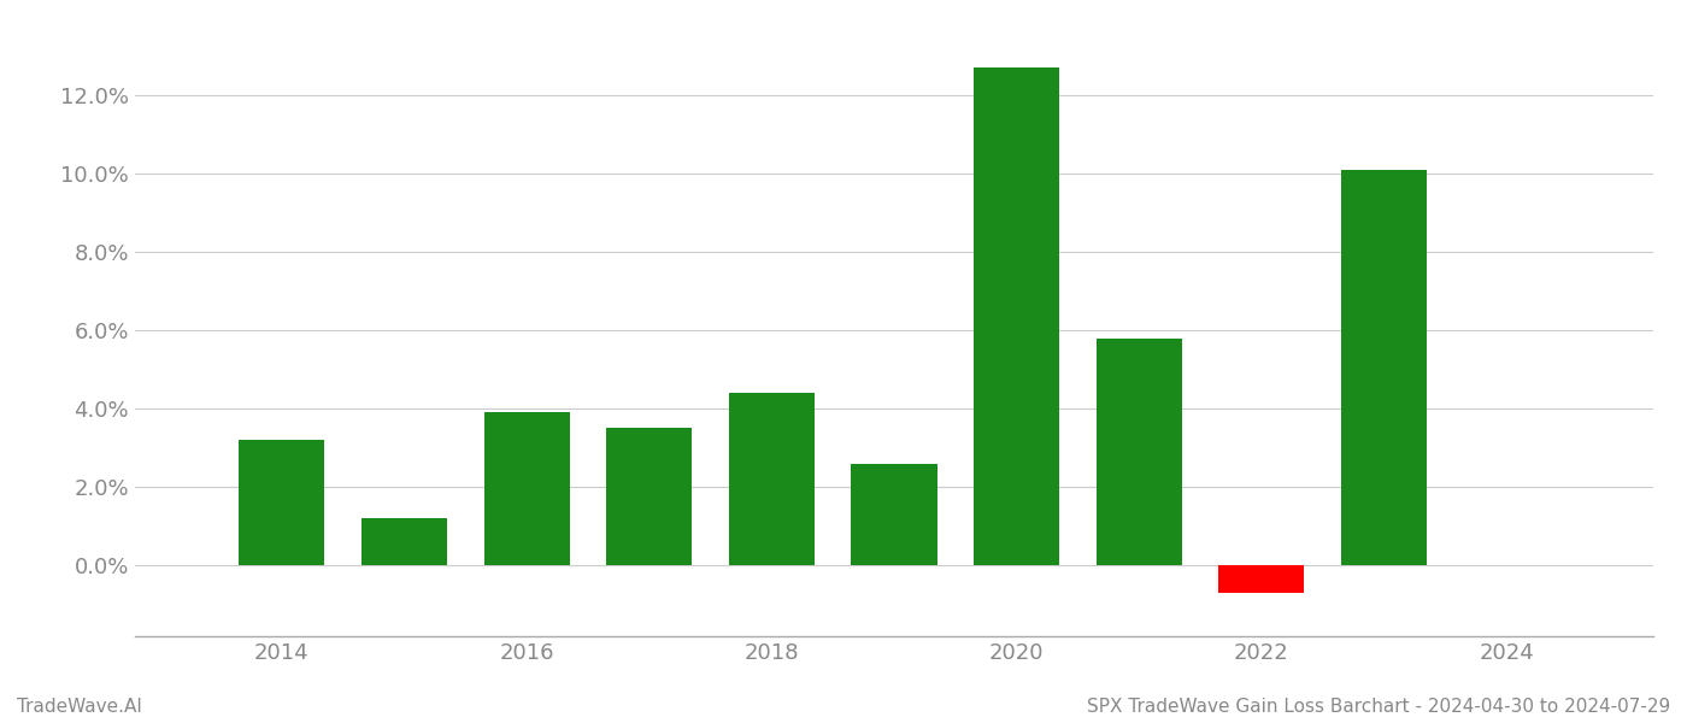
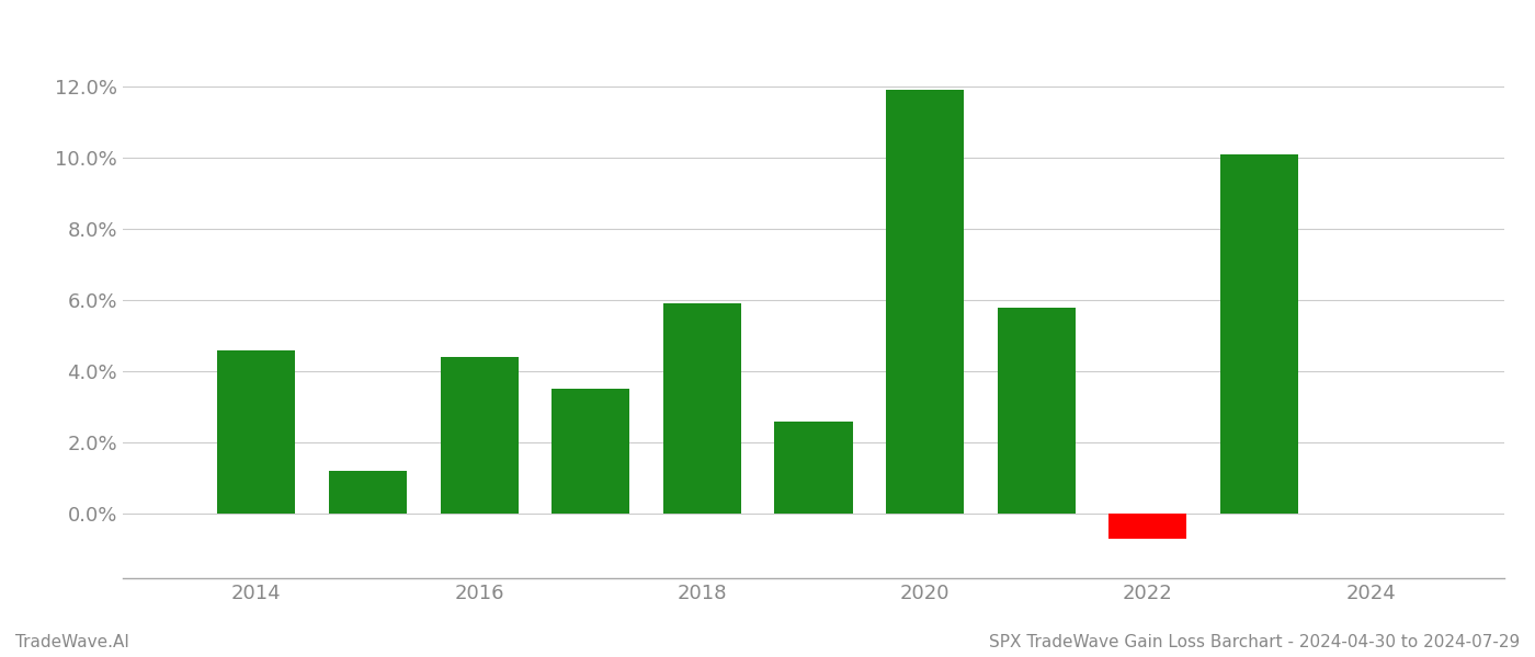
2014: 3.2% -> 4.6%
2016: 3.9% -> 4.4%
2018: 4.4% -> 5.9%
2020: 12.7% -> 11.9%
